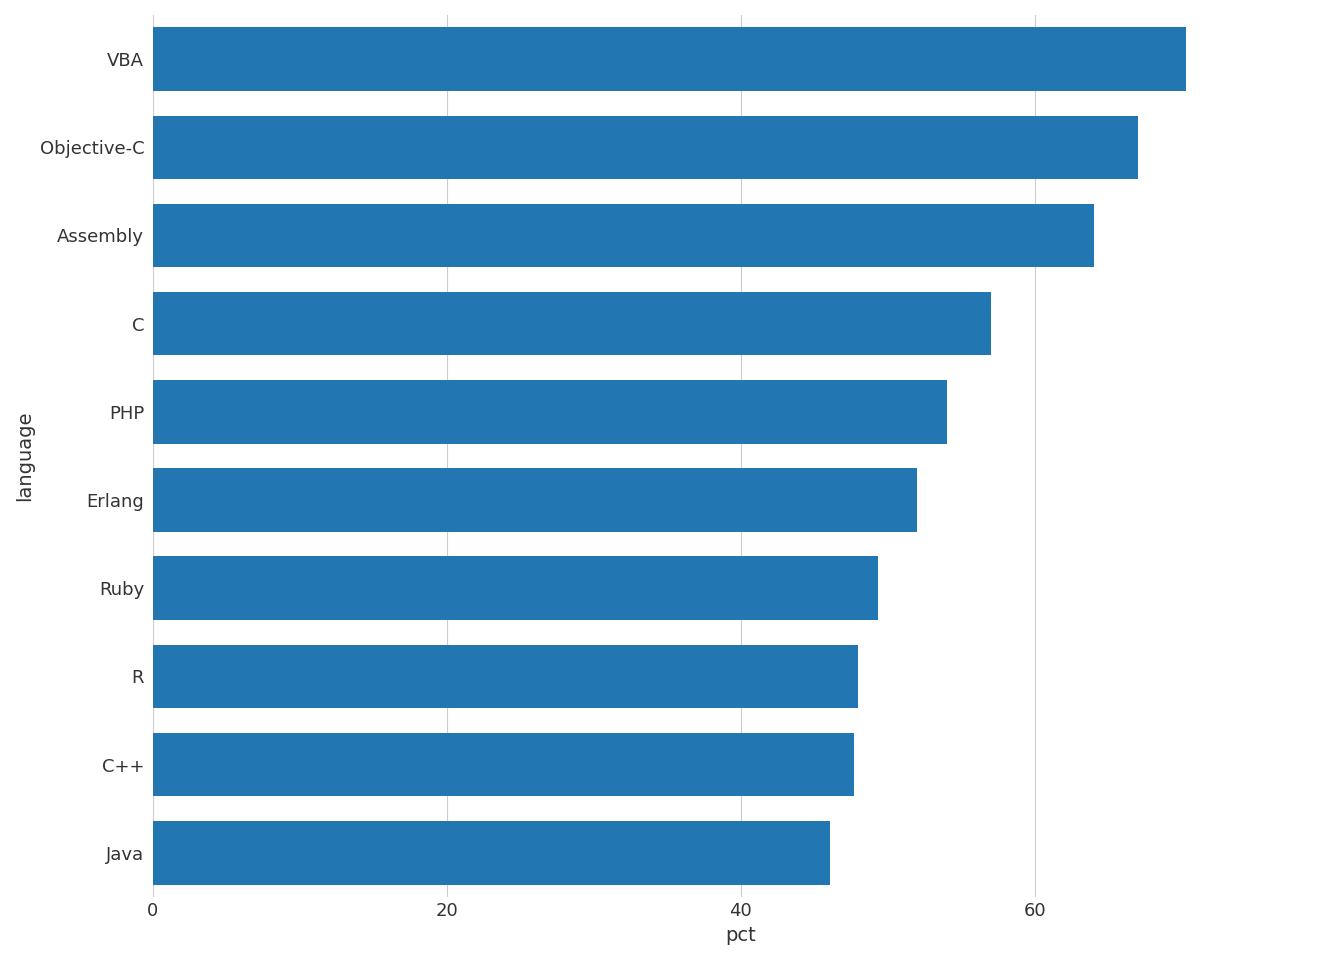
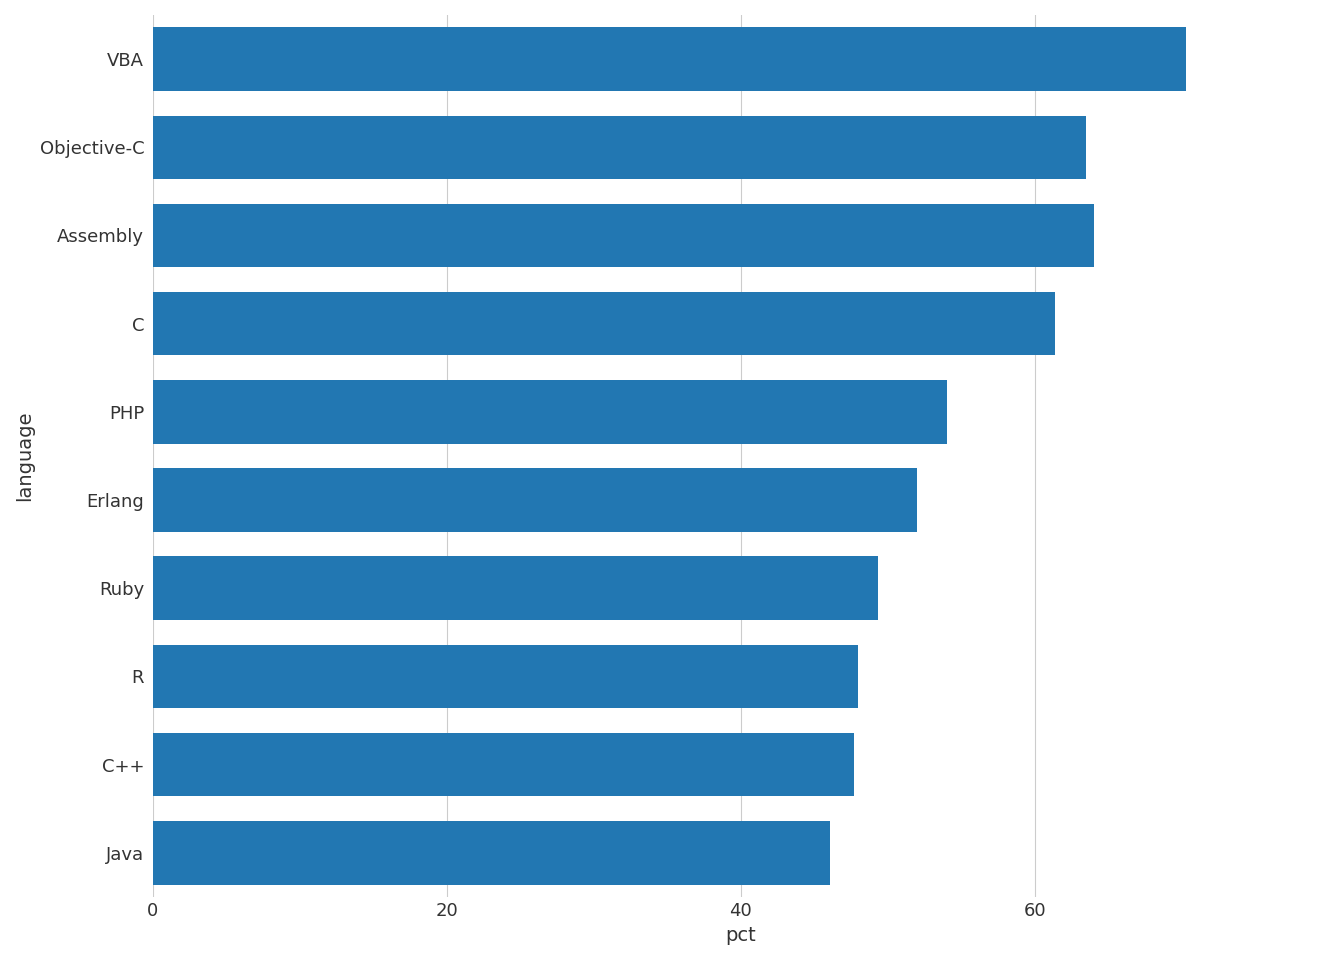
Objective-C: 67.0 -> 63.5
C: 57.0 -> 61.4
